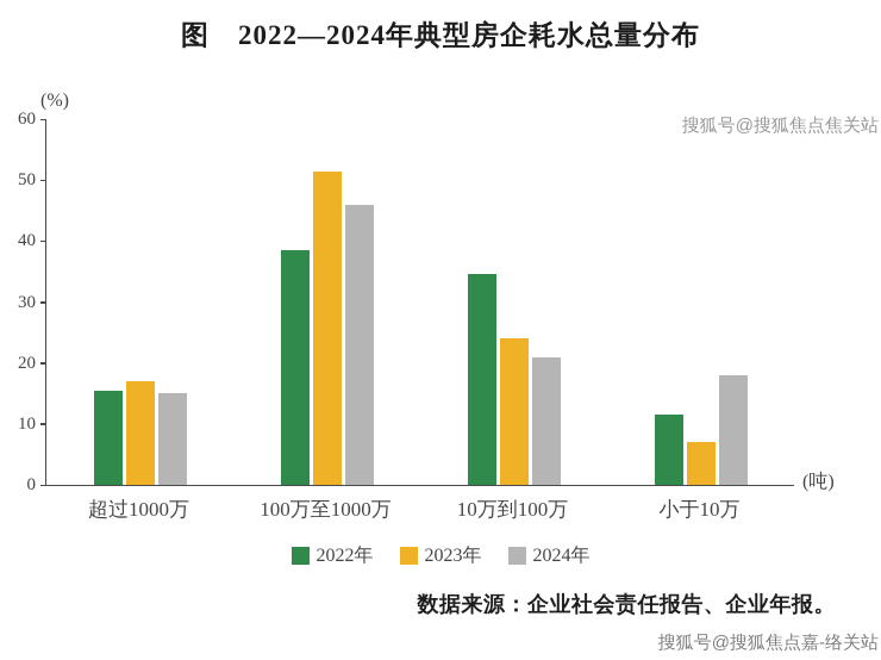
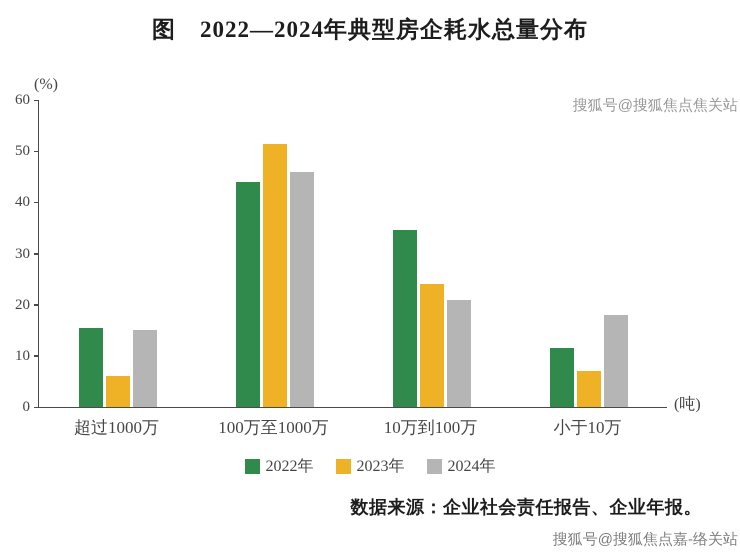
2023年/超过1000万: 17 -> 6
2022年/100万至1000万: 38 -> 44
